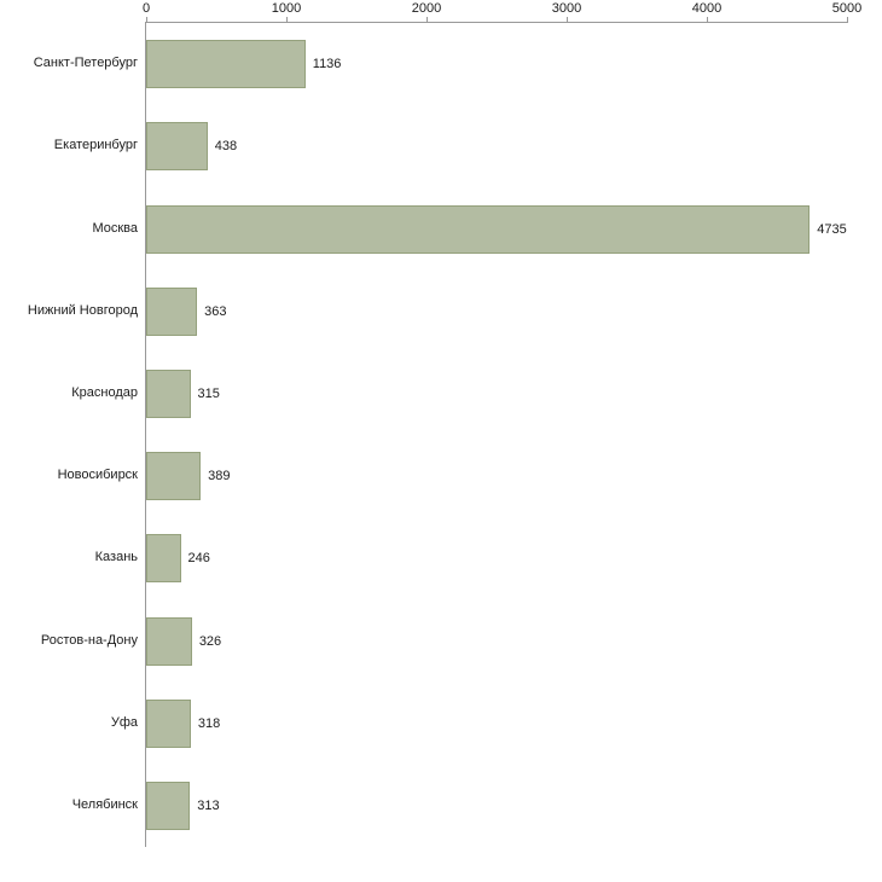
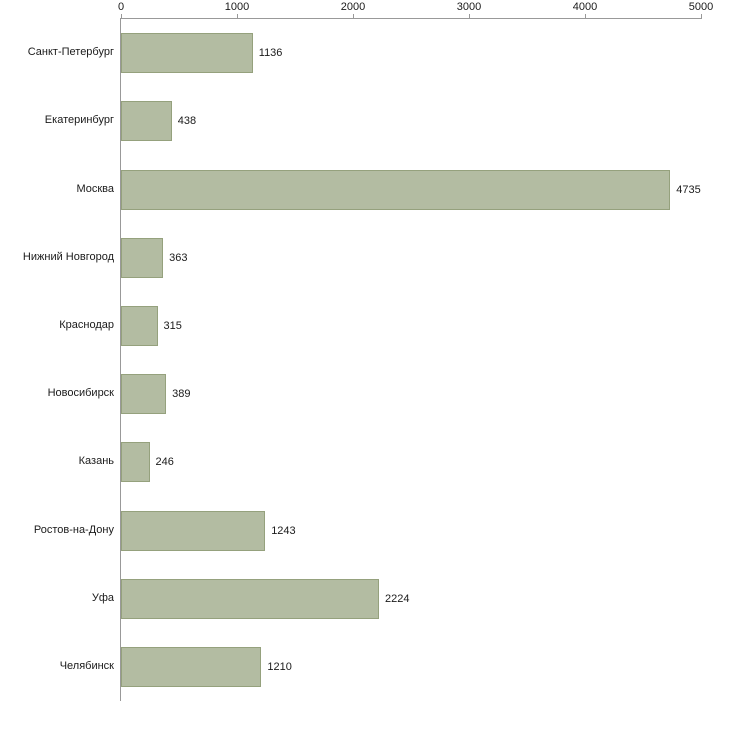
Ростов-на-Дону: 326 -> 1243
Уфа: 318 -> 2224
Челябинск: 313 -> 1210
